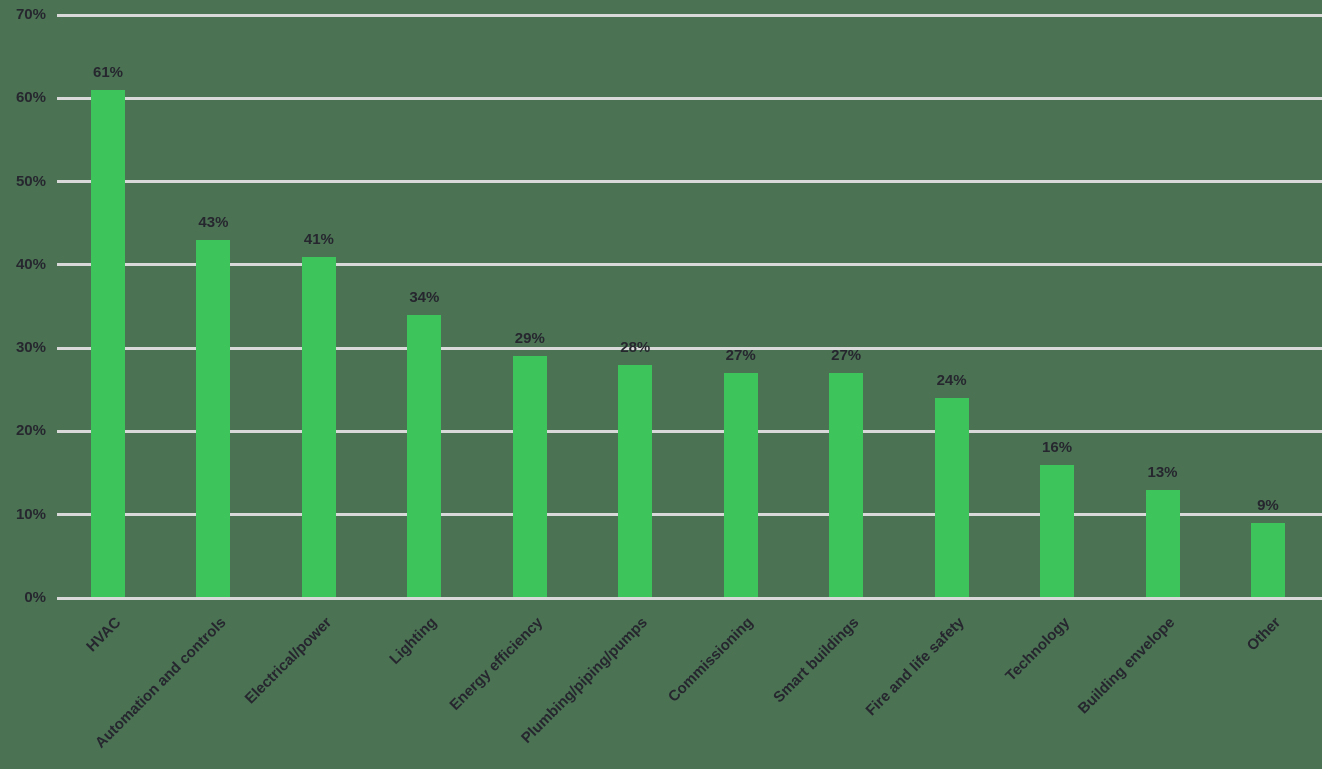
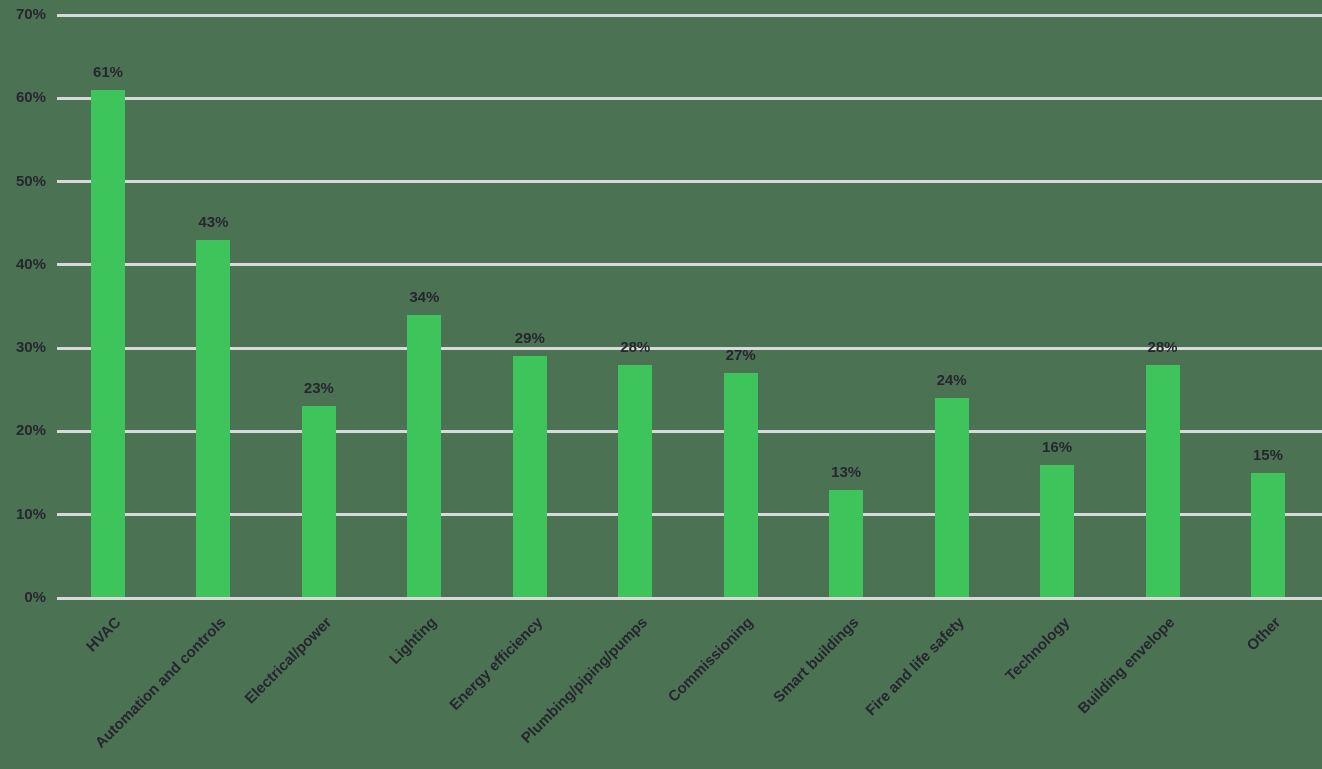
Electrical/power: 41% -> 23%
Smart buildings: 27% -> 13%
Building envelope: 13% -> 28%
Other: 9% -> 15%
